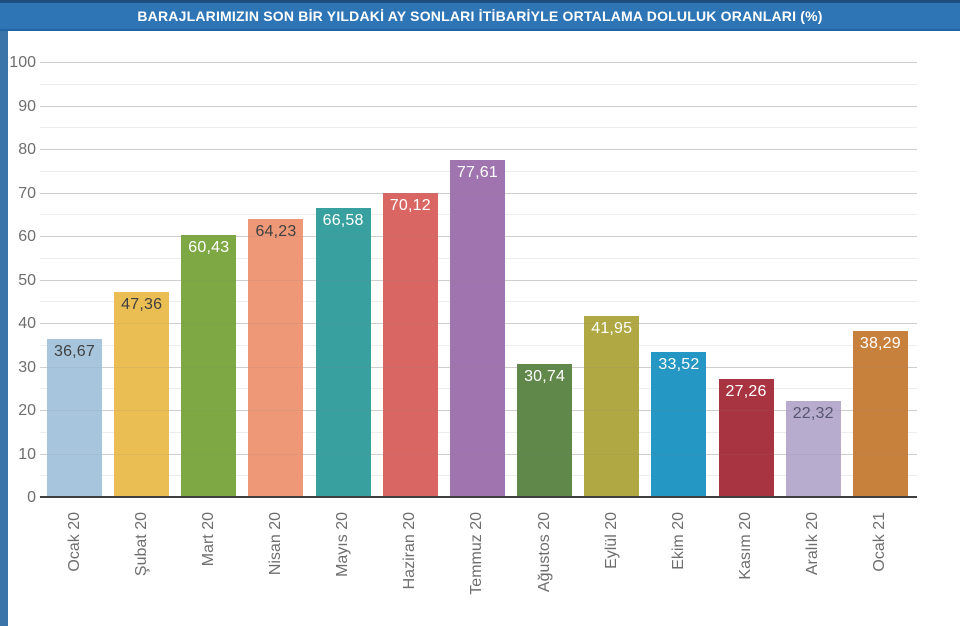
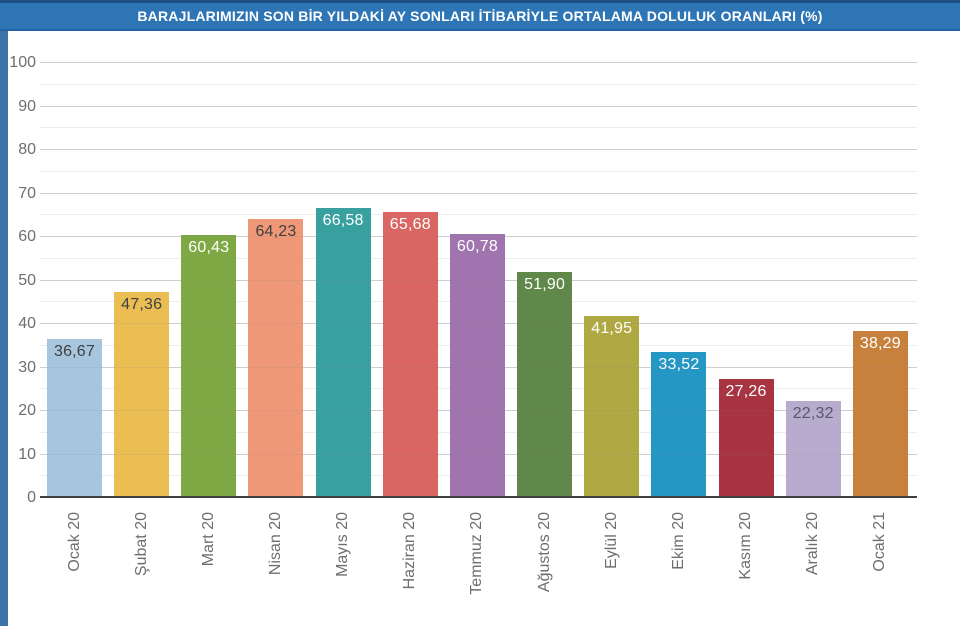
Haziran 20: 70,12 -> 65,68
Temmuz 20: 77,61 -> 60,78
Ağustos 20: 30,74 -> 51,90
